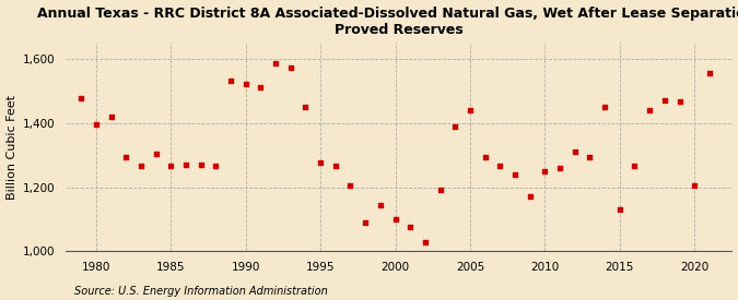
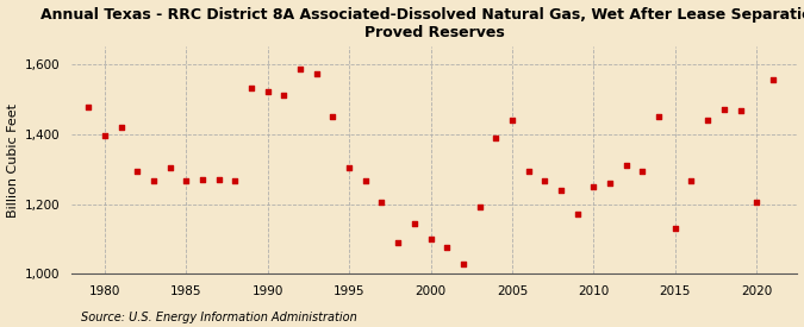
1995: 1,275 -> 1,305
